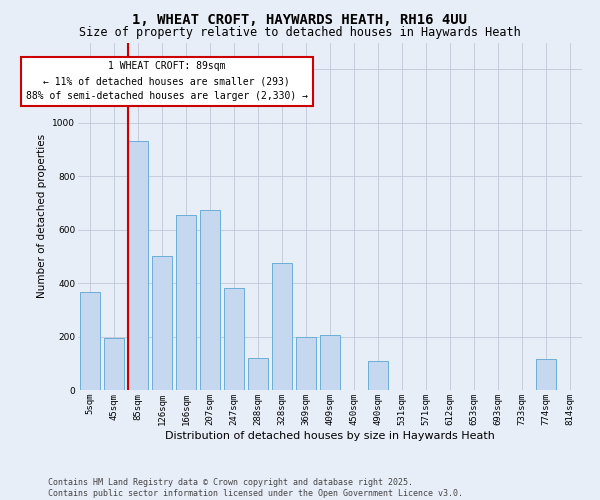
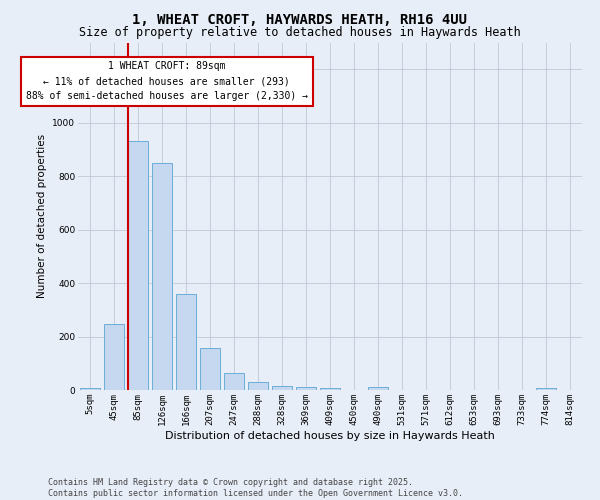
5sqm: 365 -> 8
45sqm: 195 -> 248
126sqm: 500 -> 848
166sqm: 655 -> 358
207sqm: 675 -> 158
247sqm: 380 -> 65
288sqm: 120 -> 30
328sqm: 475 -> 15
369sqm: 200 -> 12
409sqm: 205 -> 8
490sqm: 110 -> 10
774sqm: 115 -> 8
